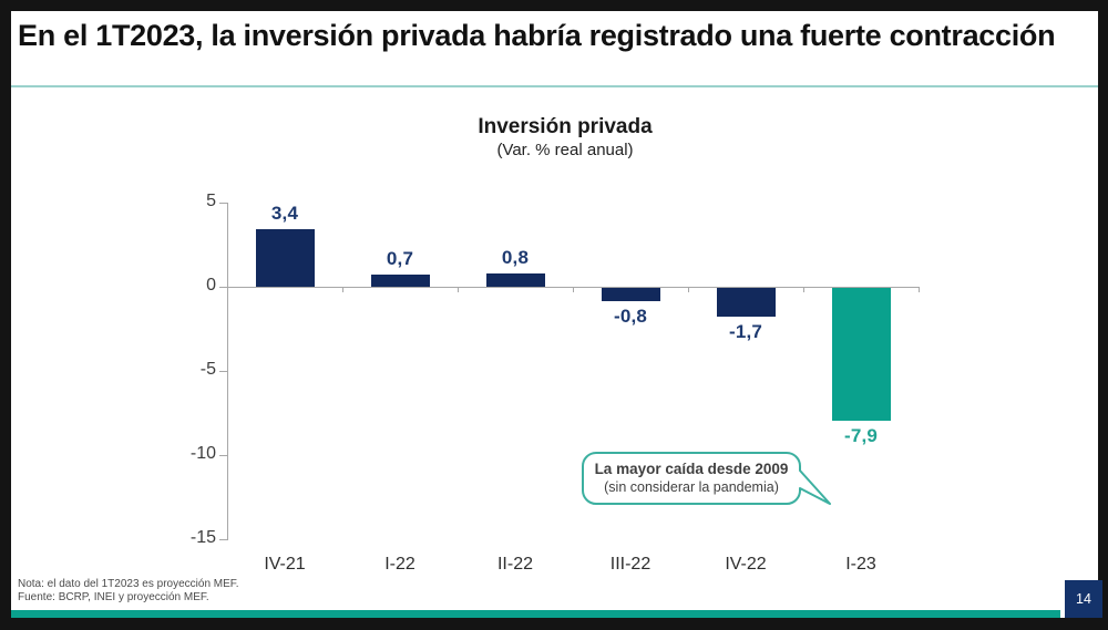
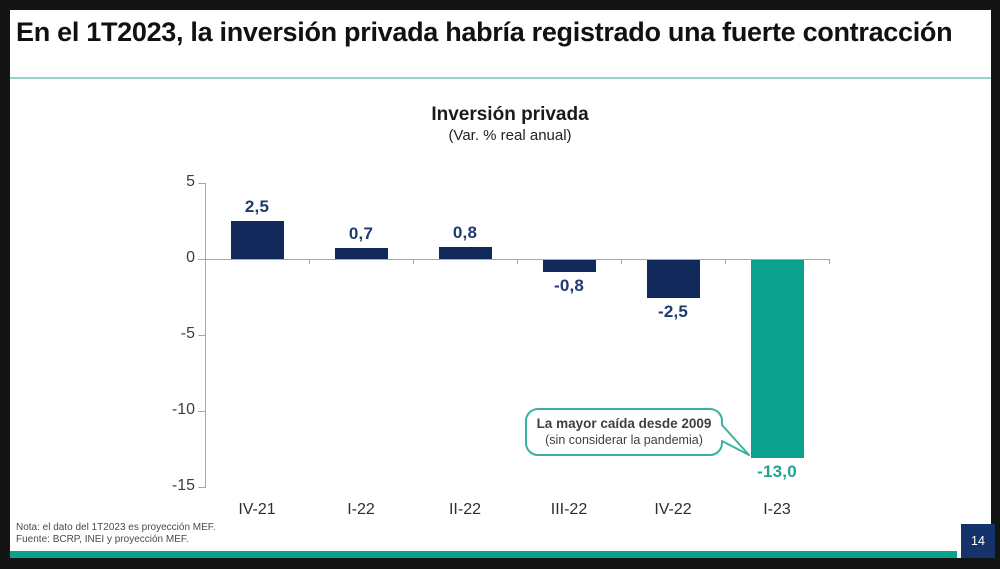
IV-21: 3,4 -> 2,5
IV-22: -1,7 -> -2,5
I-23: -7,9 -> -13,0
